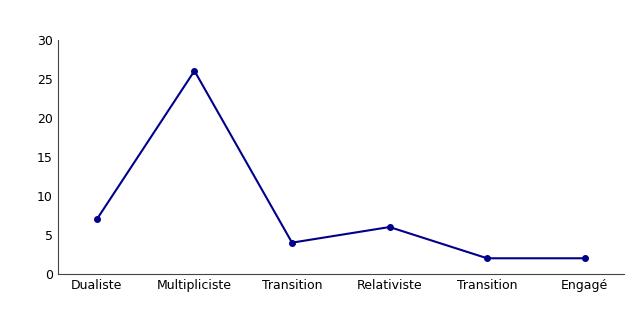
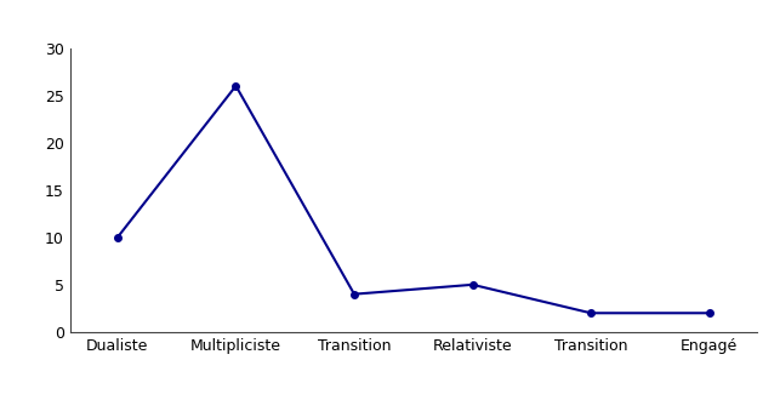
Dualiste: 7 -> 10
Relativiste: 6 -> 5
